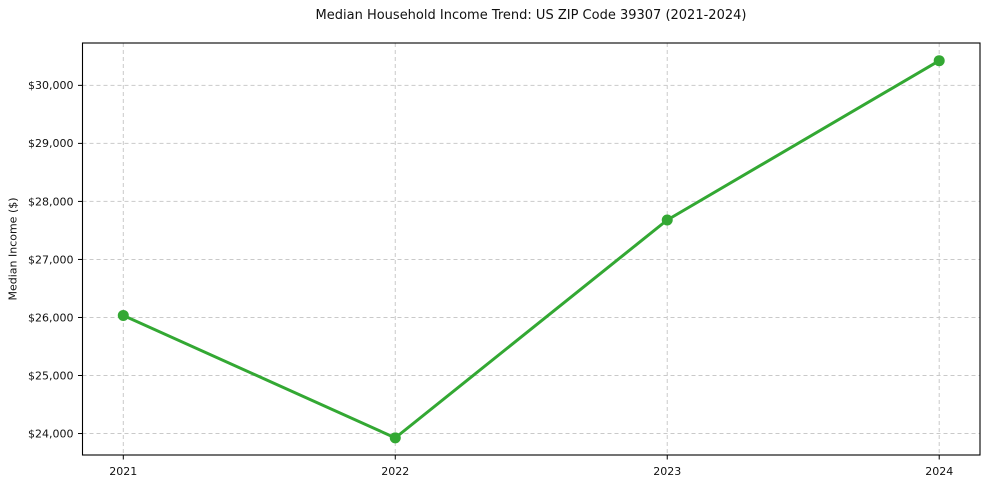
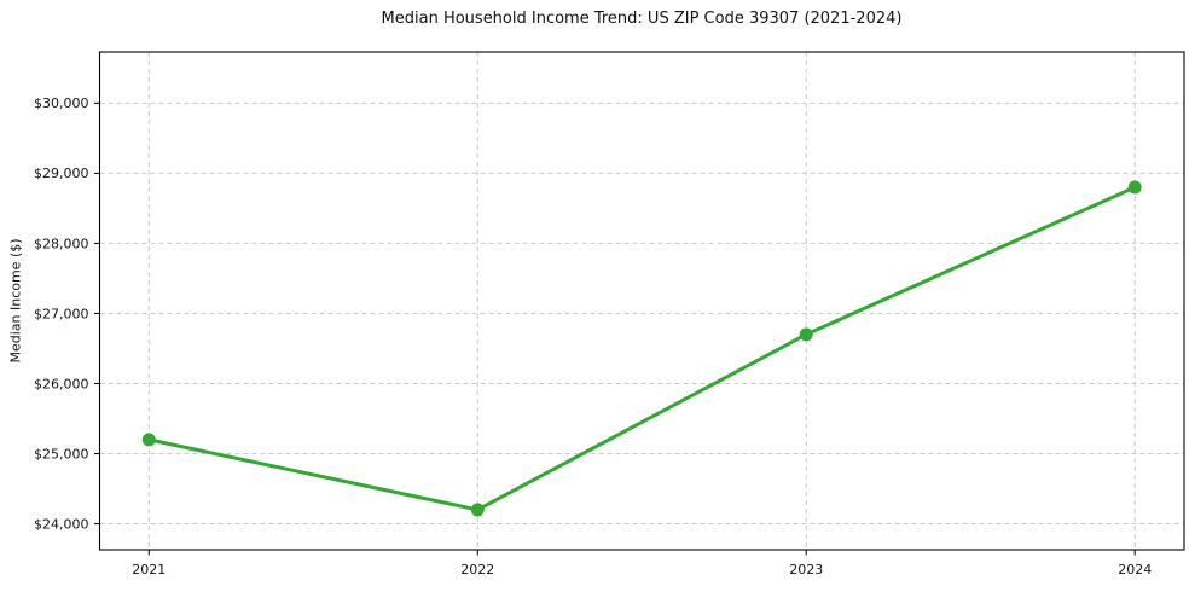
2021: $26000 -> $25200
2022: $23900 -> $24200
2023: $27700 -> $26700
2024: $30400 -> $28800
